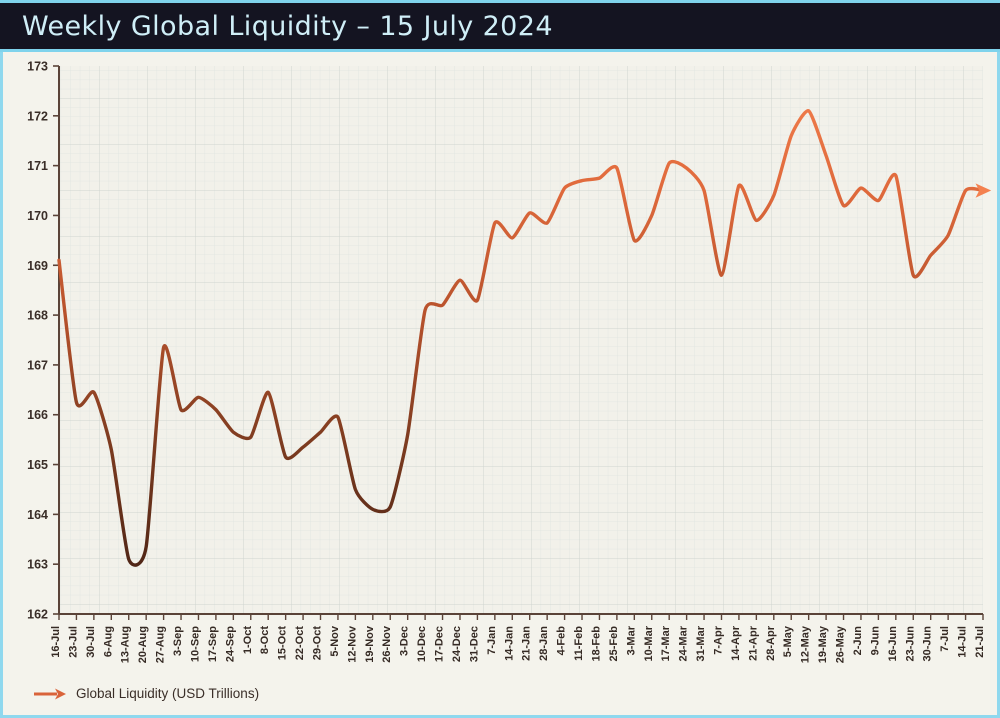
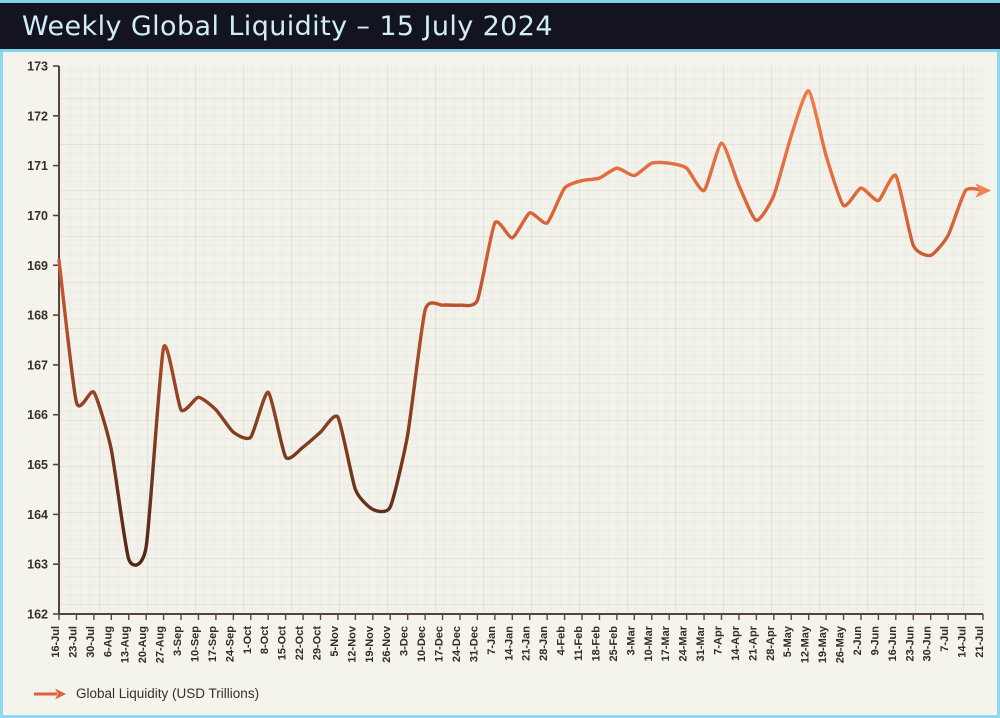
24-Dec: 168.7 -> 168.2
3-Mar: 169.5 -> 170.8
10-Mar: 170.0 -> 171.1
7-Apr: 168.8 -> 171.4
12-May: 172.1 -> 172.5
23-Jun: 168.8 -> 169.4
